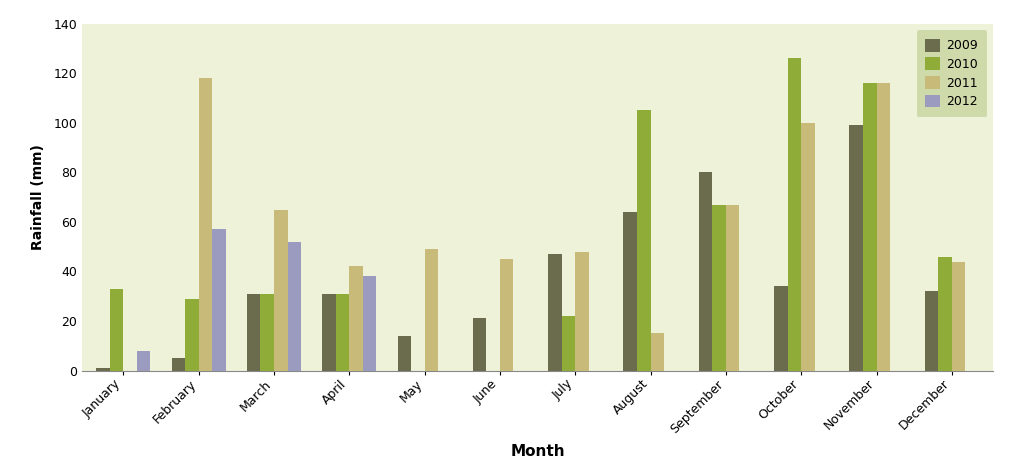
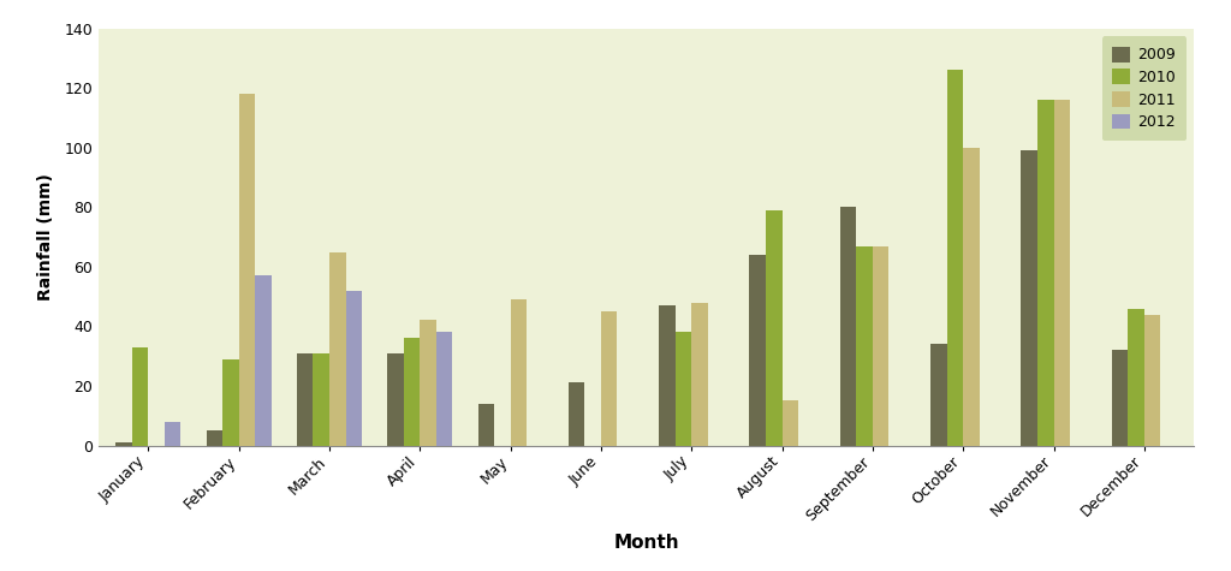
2010/April: 31 -> 36
2010/July: 22 -> 38
2010/August: 105 -> 79
